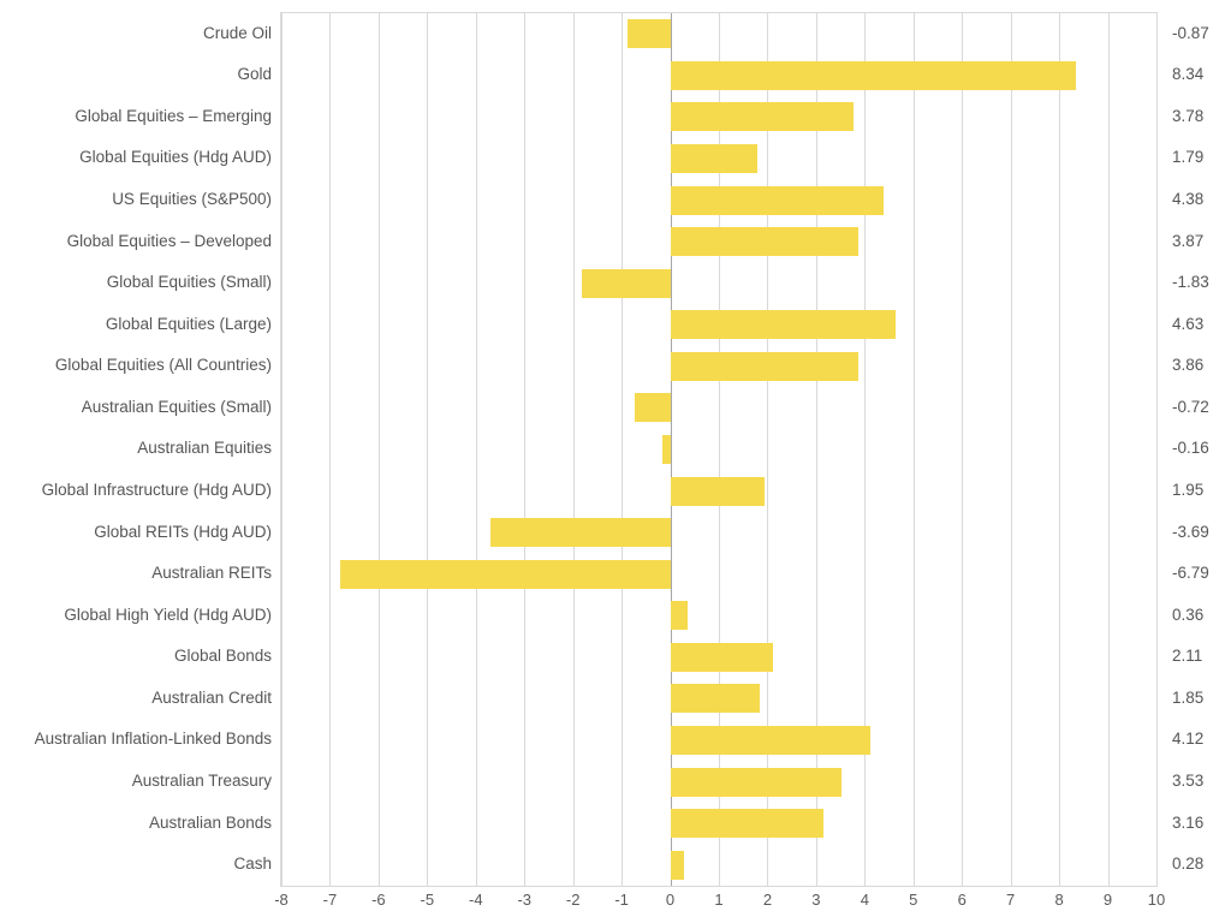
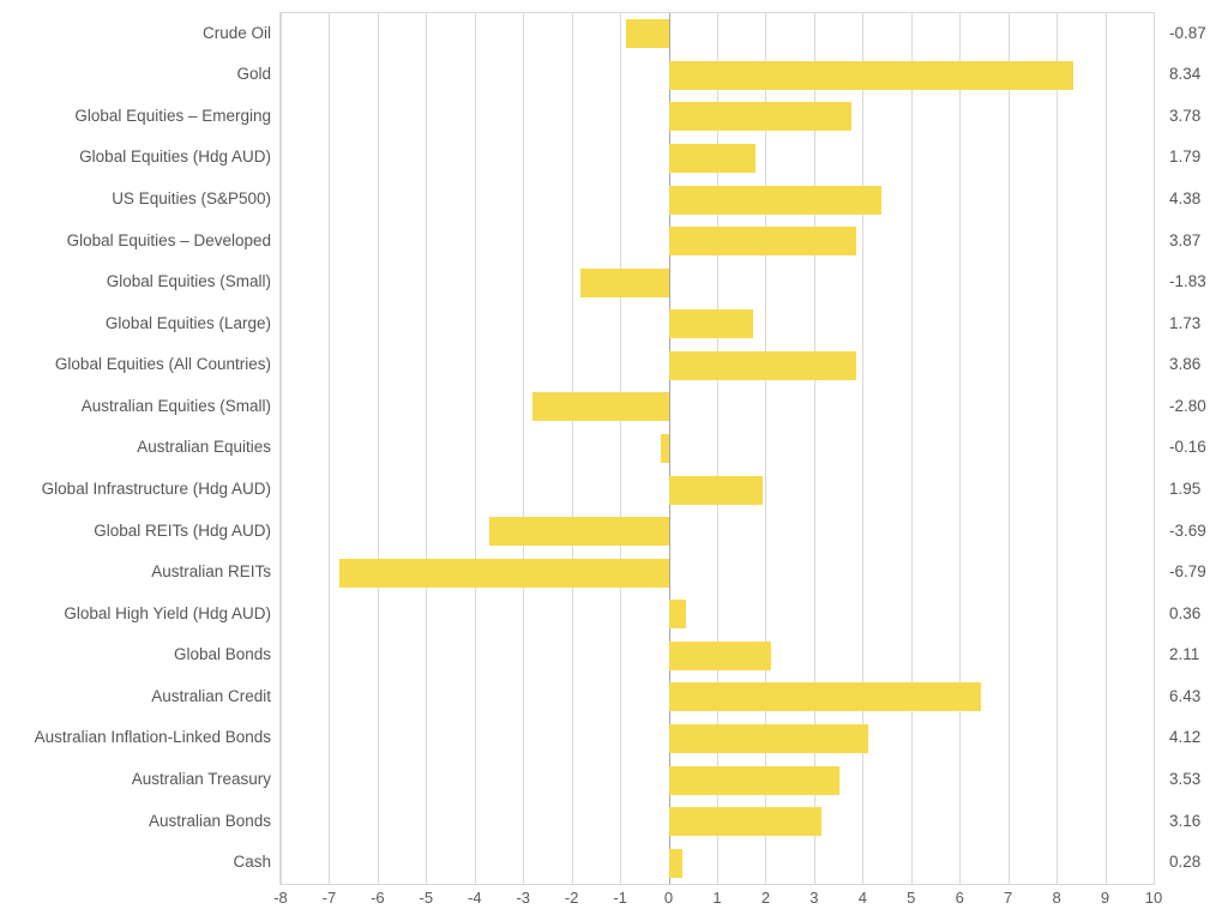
Global Equities (Large): 4.63 -> 1.73
Australian Equities (Small): -0.72 -> -2.80
Australian Credit: 1.85 -> 6.43
